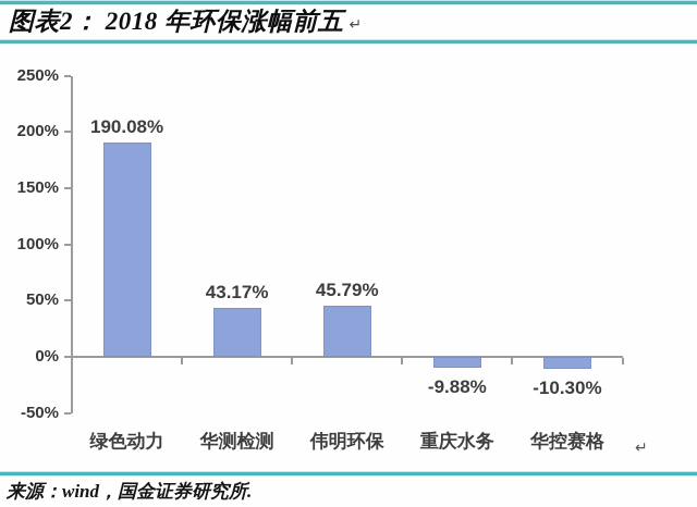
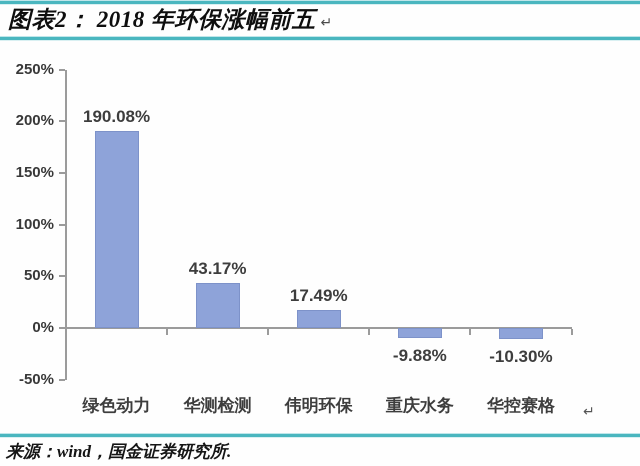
伟明环保: 45.79% -> 17.49%
